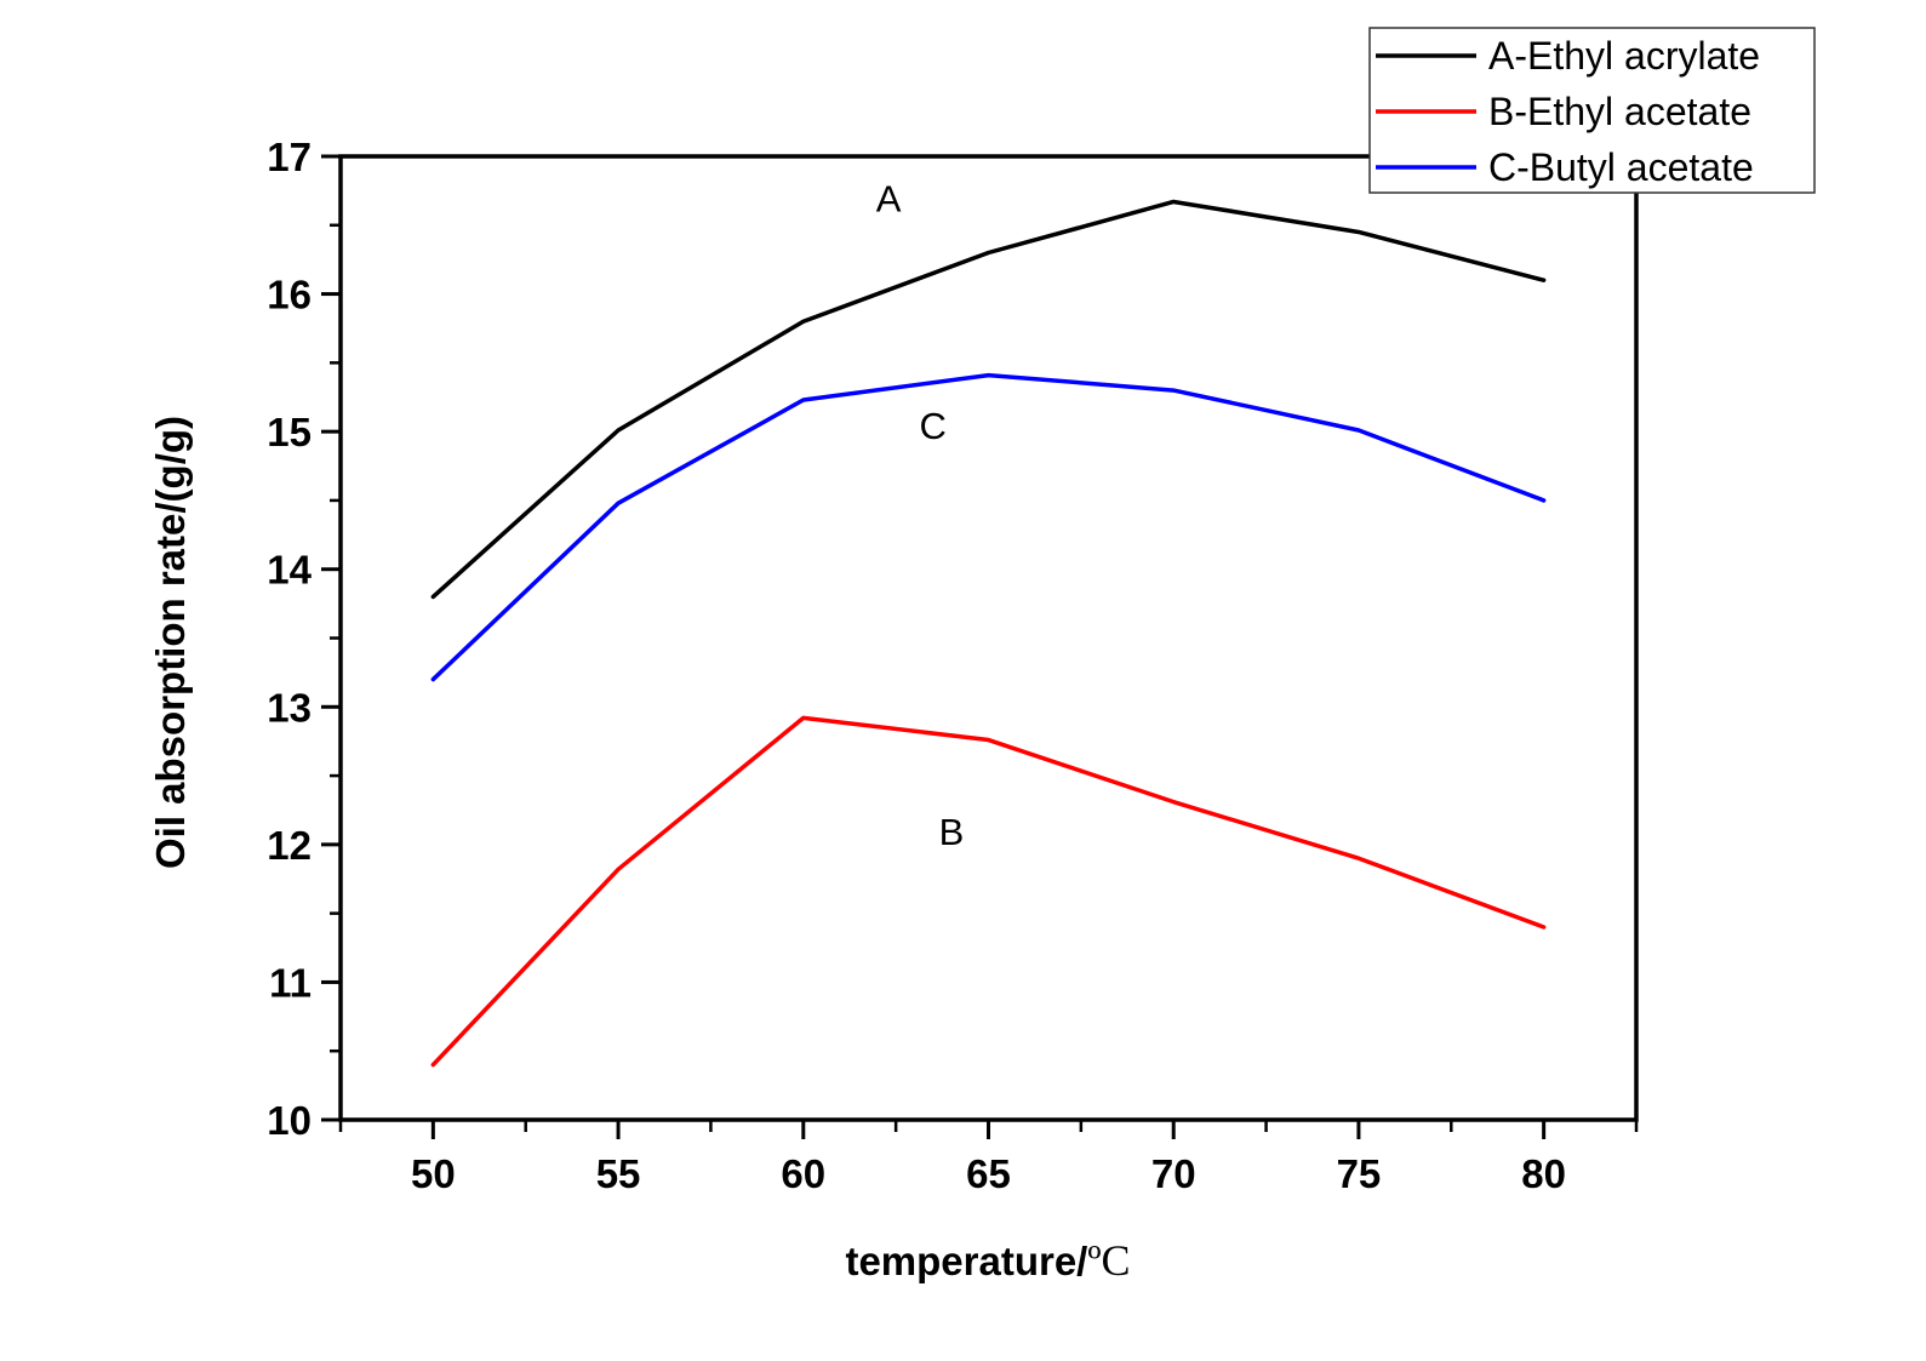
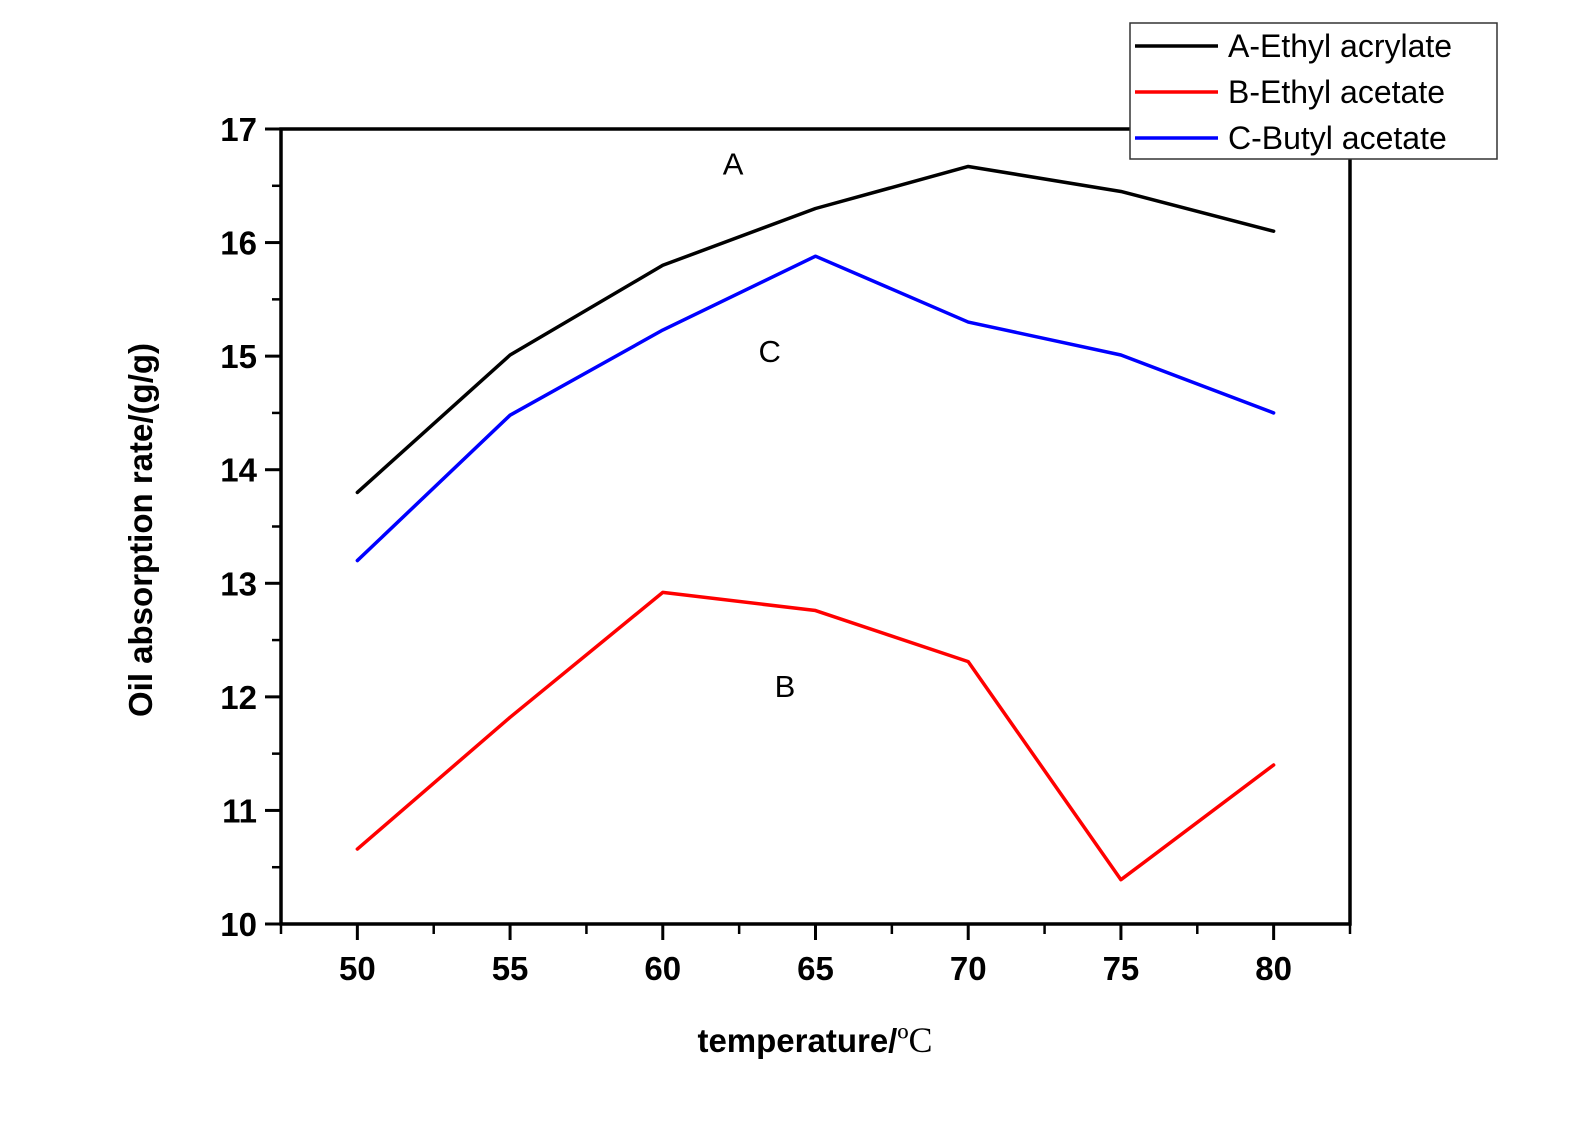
B-Ethyl acetate/50: 10.40 -> 10.66
C-Butyl acetate/65: 15.41 -> 15.88
B-Ethyl acetate/75: 11.90 -> 10.39
